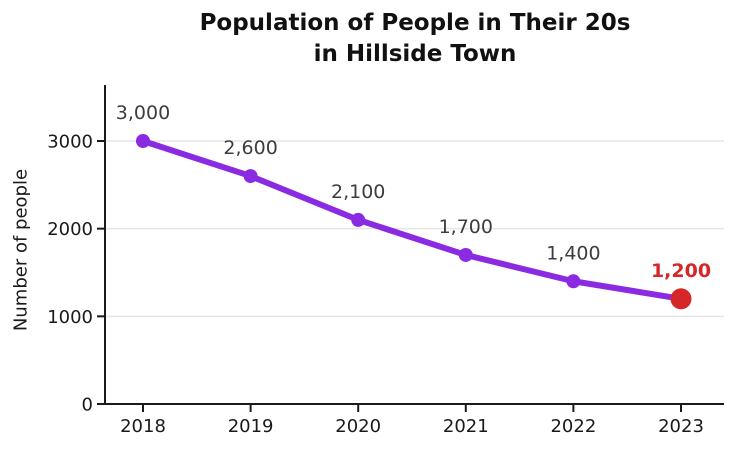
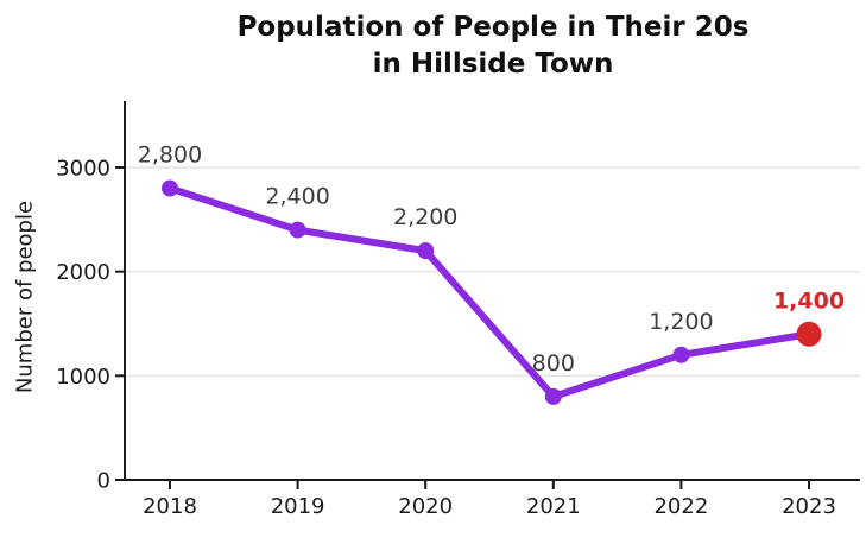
2018: 3,000 -> 2,800
2019: 2,600 -> 2,400
2020: 2,100 -> 2,200
2021: 1,700 -> 800
2022: 1,400 -> 1,200
2023: 1,200 -> 1,400
